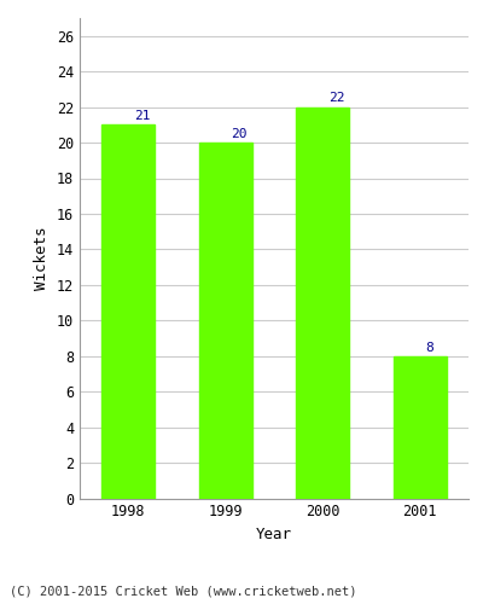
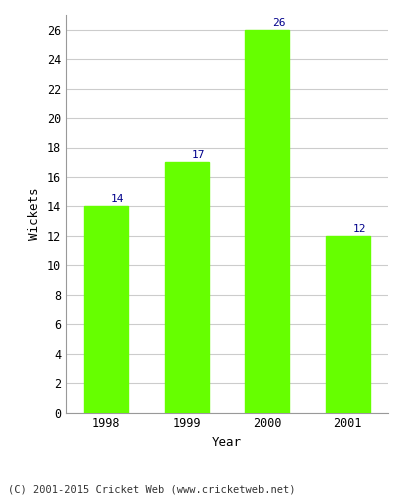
1998: 21 -> 14
1999: 20 -> 17
2000: 22 -> 26
2001: 8 -> 12
